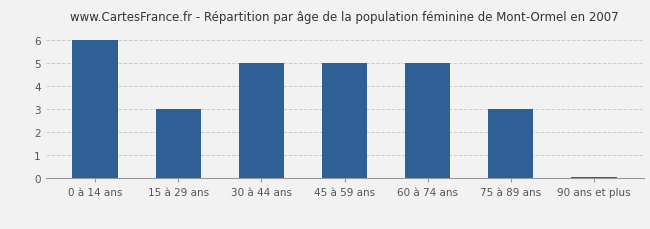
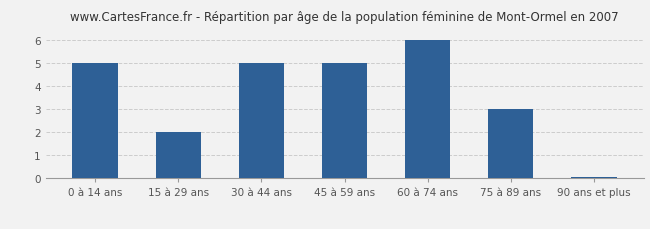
0 à 14 ans: 6.00 -> 5.00
15 à 29 ans: 3.00 -> 2.00
60 à 74 ans: 5.00 -> 6.00
